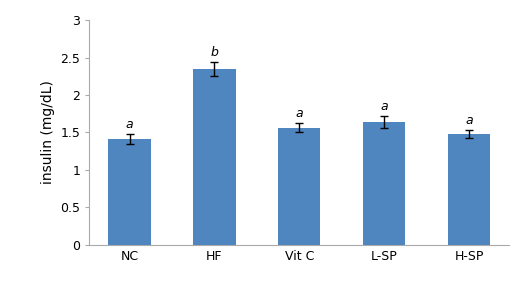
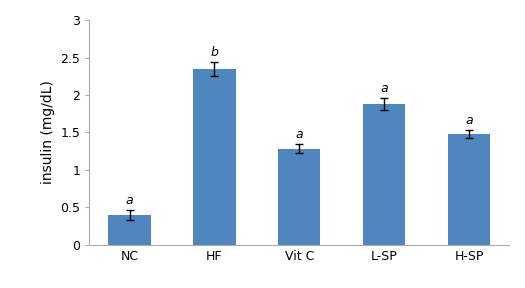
NC: 1.41 -> 0.40
Vit C: 1.56 -> 1.28
L-SP: 1.64 -> 1.88
